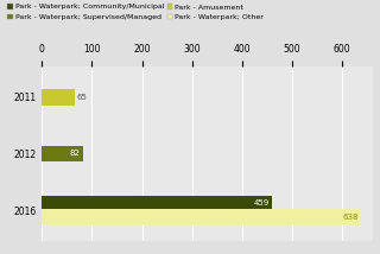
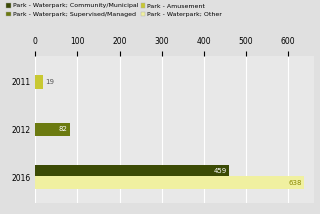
2011: 65 -> 19
